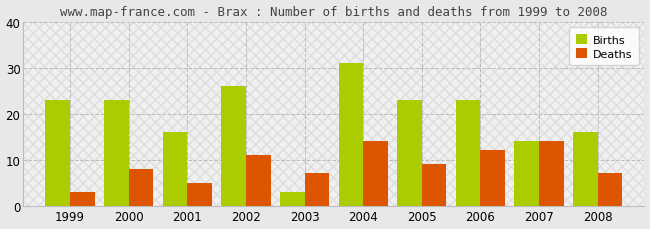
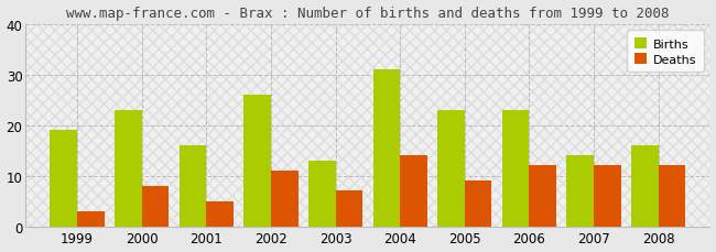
Births/1999: 23 -> 19
Births/2003: 3 -> 13
Deaths/2007: 14 -> 12
Deaths/2008: 7 -> 12
